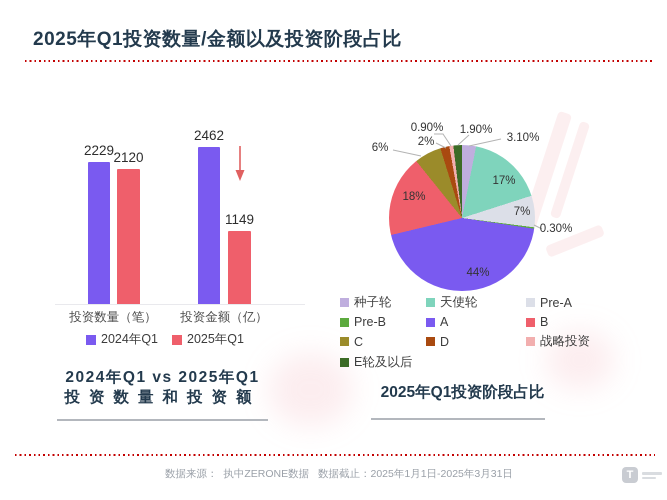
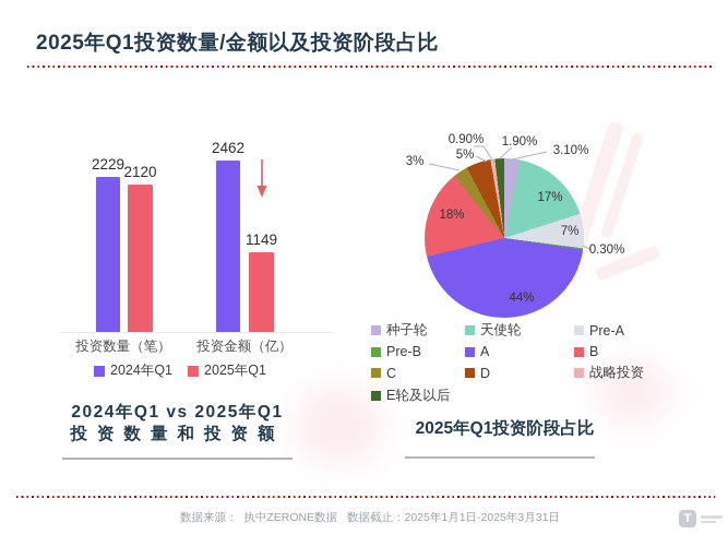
2025年Q1投资阶段占比/C: 6% -> 3%
2025年Q1投资阶段占比/D: 2% -> 5%
